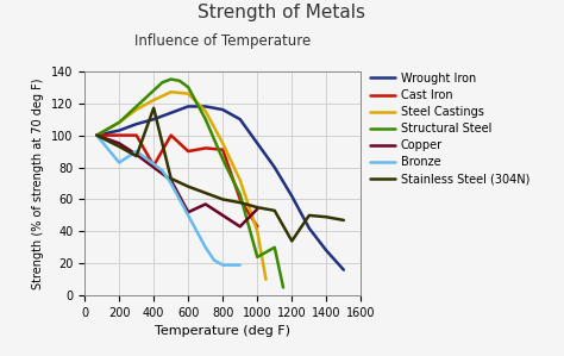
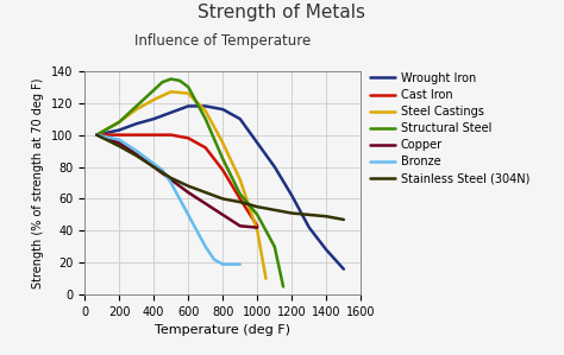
Bronze/200: 83 -> 97
Cast Iron/400: 81 -> 100
Stainless Steel (304N)/400: 117 -> 80
Cast Iron/600: 90 -> 98
Copper/600: 52 -> 64
Cast Iron/800: 91 -> 78
Structural Steel/1000: 24 -> 50
Copper/1000: 54 -> 42
Stainless Steel (304N)/1200: 34 -> 51
